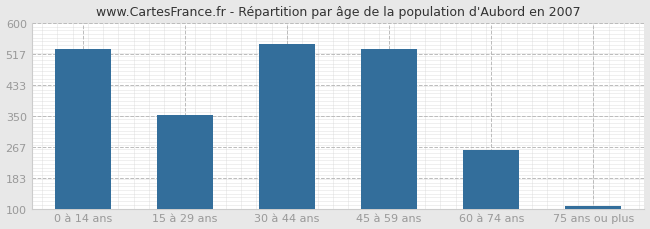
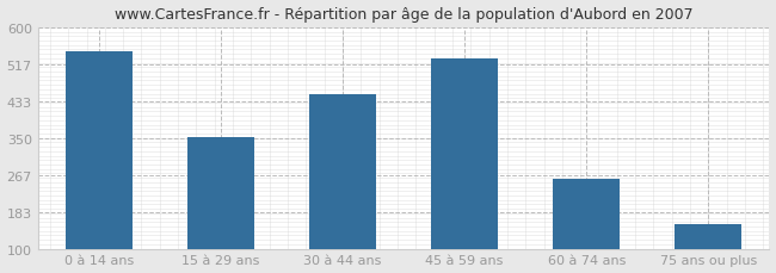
0 à 14 ans: 530 -> 545
30 à 44 ans: 542 -> 450
75 ans ou plus: 107 -> 155
